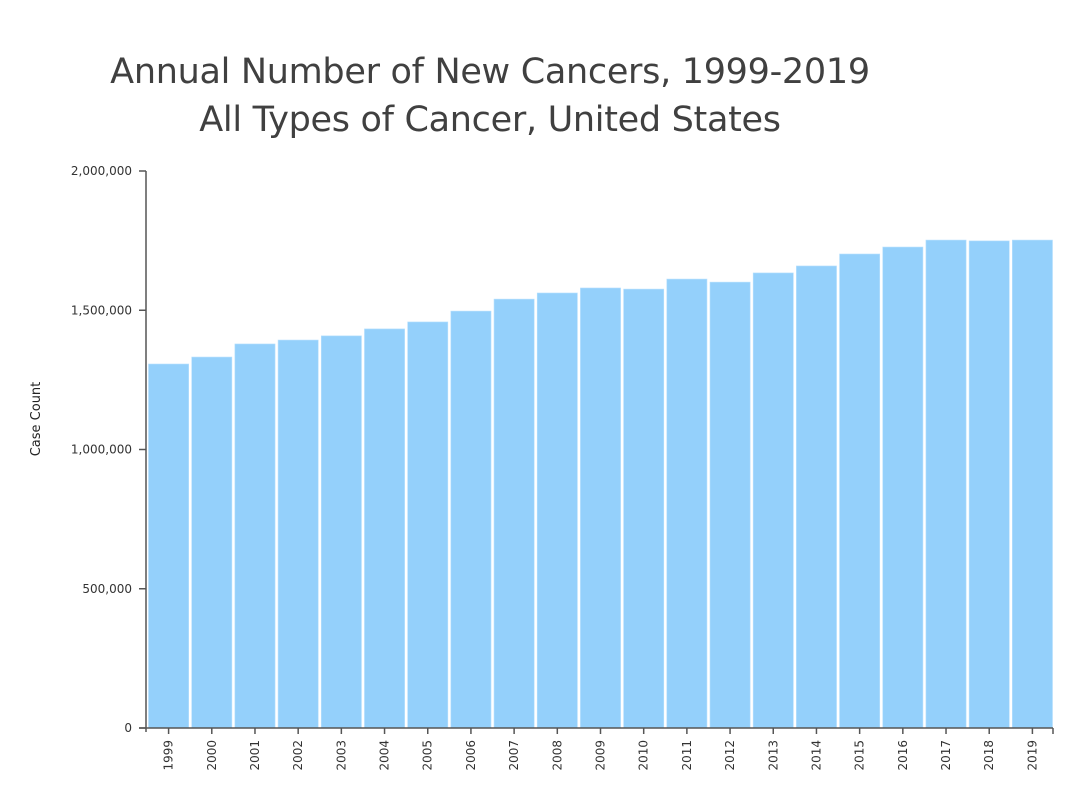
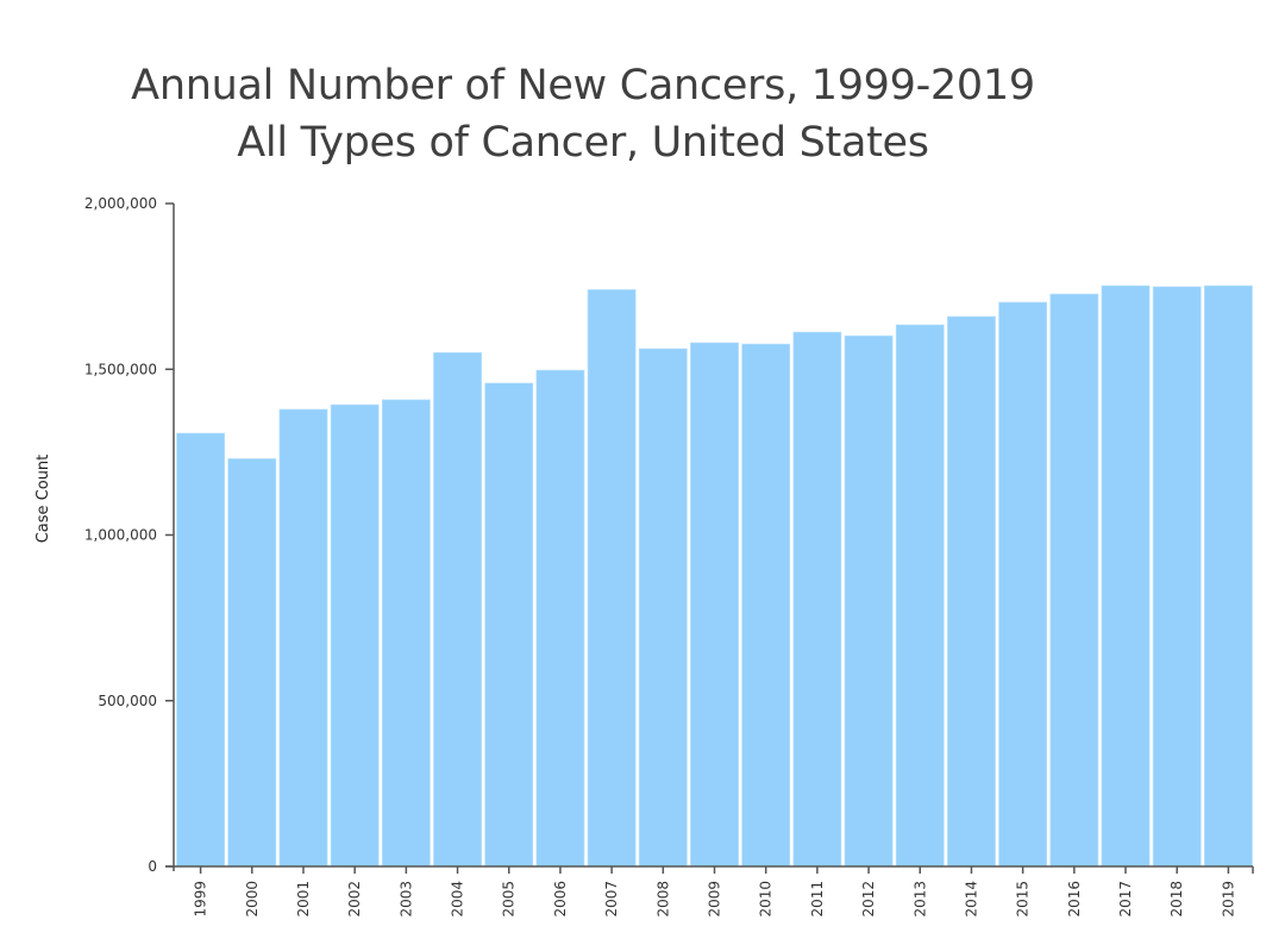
2000: 1330000 -> 1230000
2004: 1430000 -> 1550000
2007: 1540000 -> 1740000
